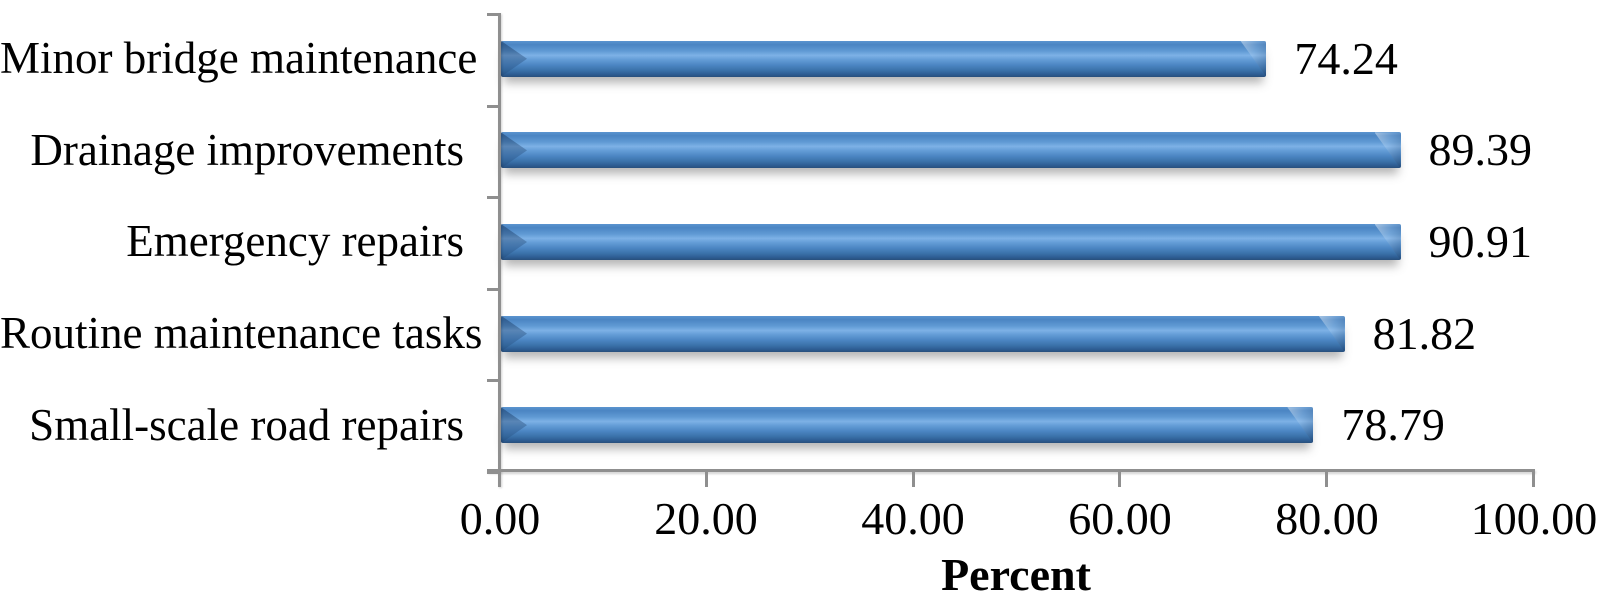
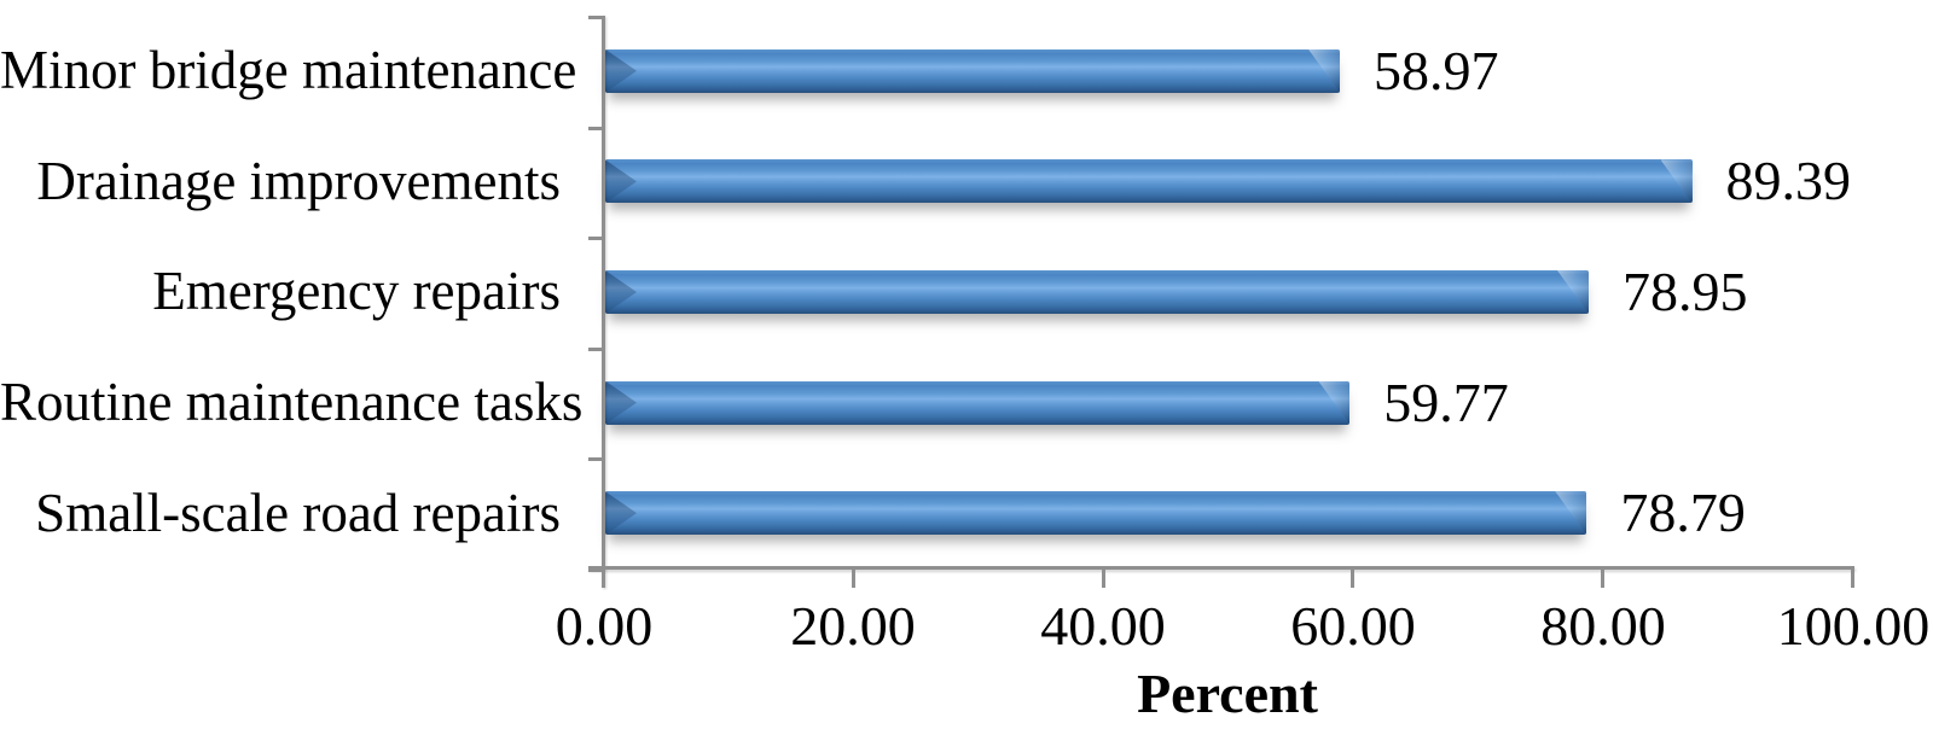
Minor bridge maintenance: 74.24 -> 58.97
Emergency repairs: 90.91 -> 78.95
Routine maintenance tasks: 81.82 -> 59.77
